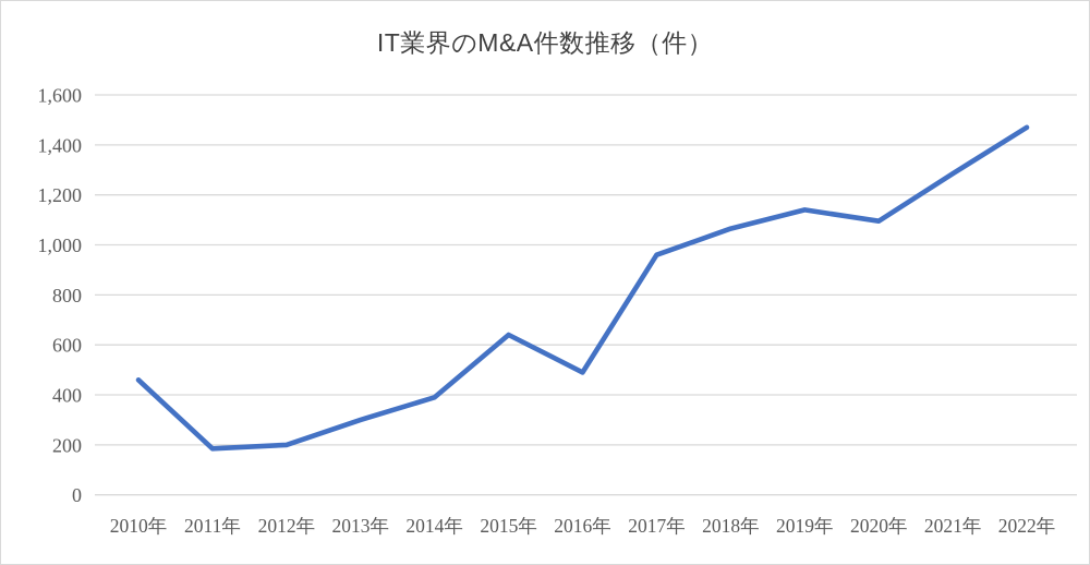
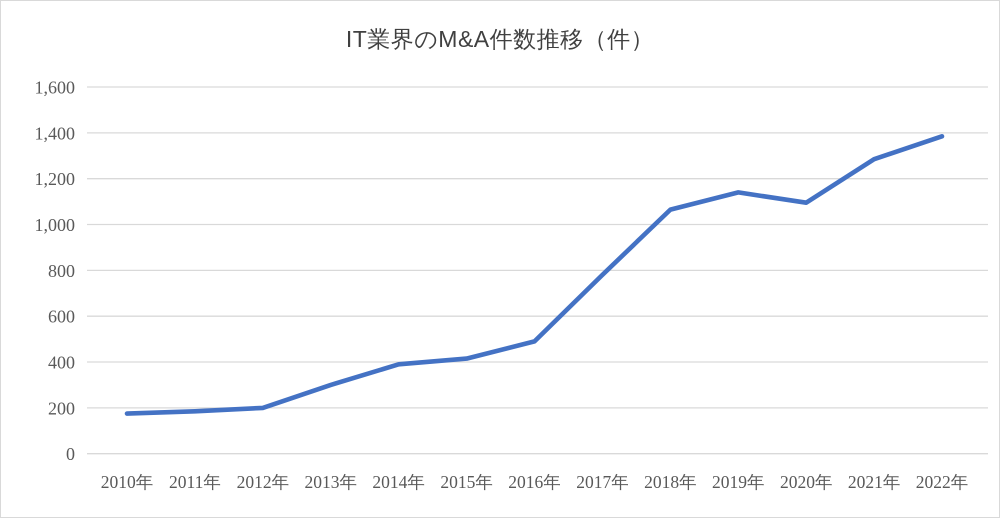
2010年: 460 -> 180
2015年: 640 -> 420
2017年: 960 -> 780
2022年: 1470 -> 1380
